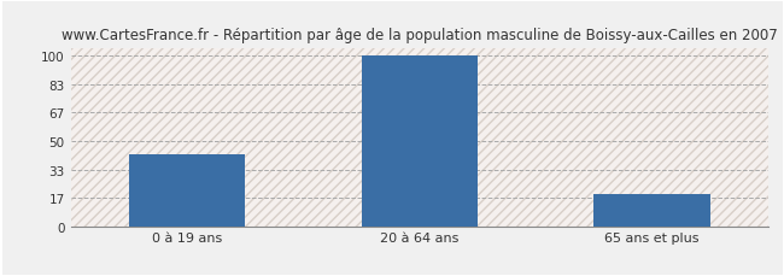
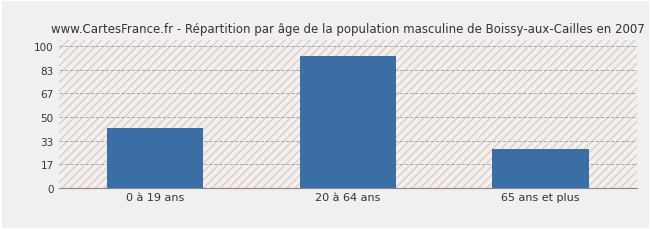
20 à 64 ans: 100 -> 93
65 ans et plus: 19 -> 27
